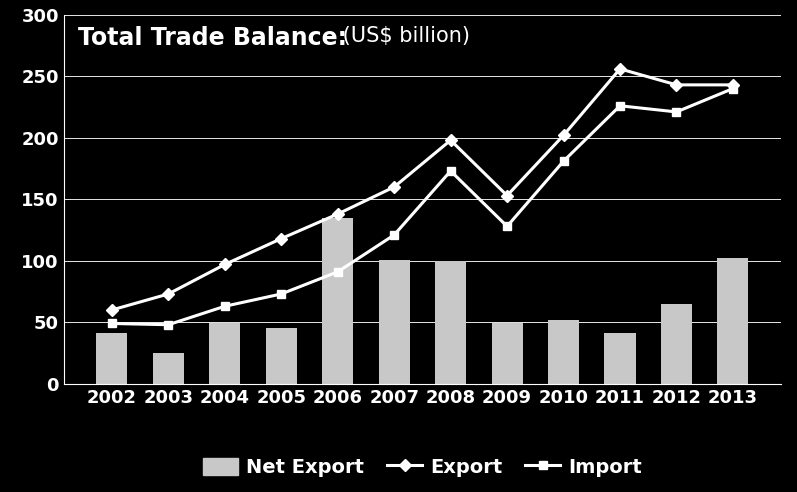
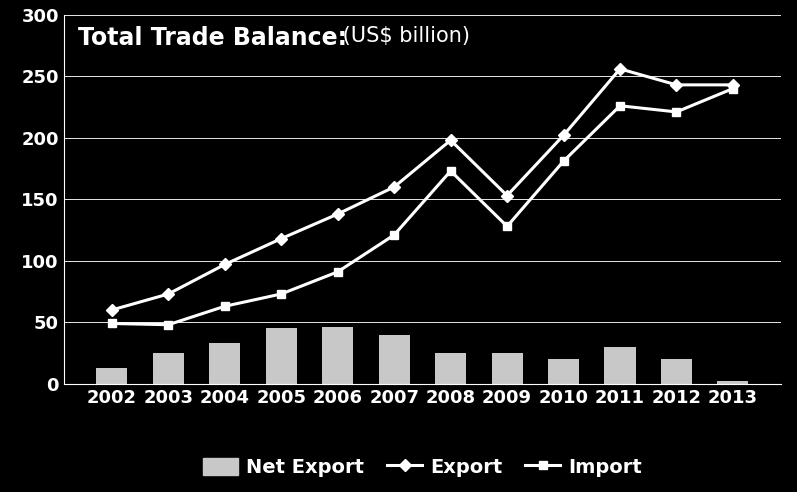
Net Export/2002: 41 -> 13
Net Export/2004: 49 -> 33
Net Export/2006: 135 -> 46
Net Export/2007: 101 -> 40
Net Export/2008: 100 -> 25
Net Export/2009: 49 -> 25
Net Export/2010: 52 -> 20
Net Export/2011: 41 -> 30
Net Export/2012: 65 -> 20
Net Export/2013: 102 -> 2
